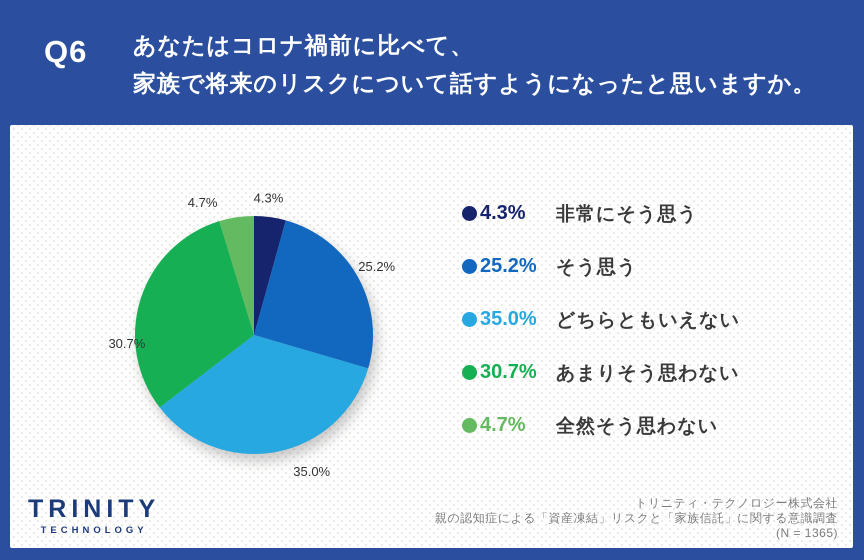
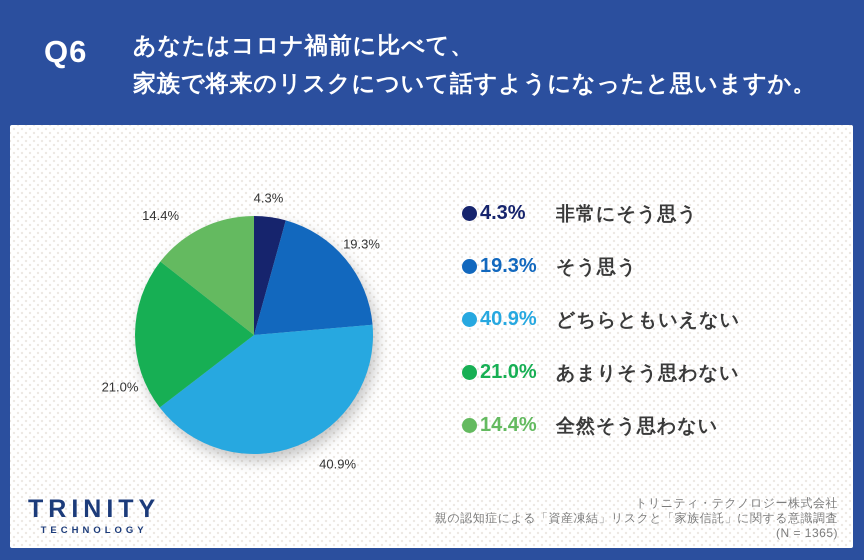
そう思う: 25.2% -> 19.3%
どちらともいえない: 35.0% -> 40.9%
あまりそう思わない: 30.7% -> 21.0%
全然そう思わない: 4.7% -> 14.4%
